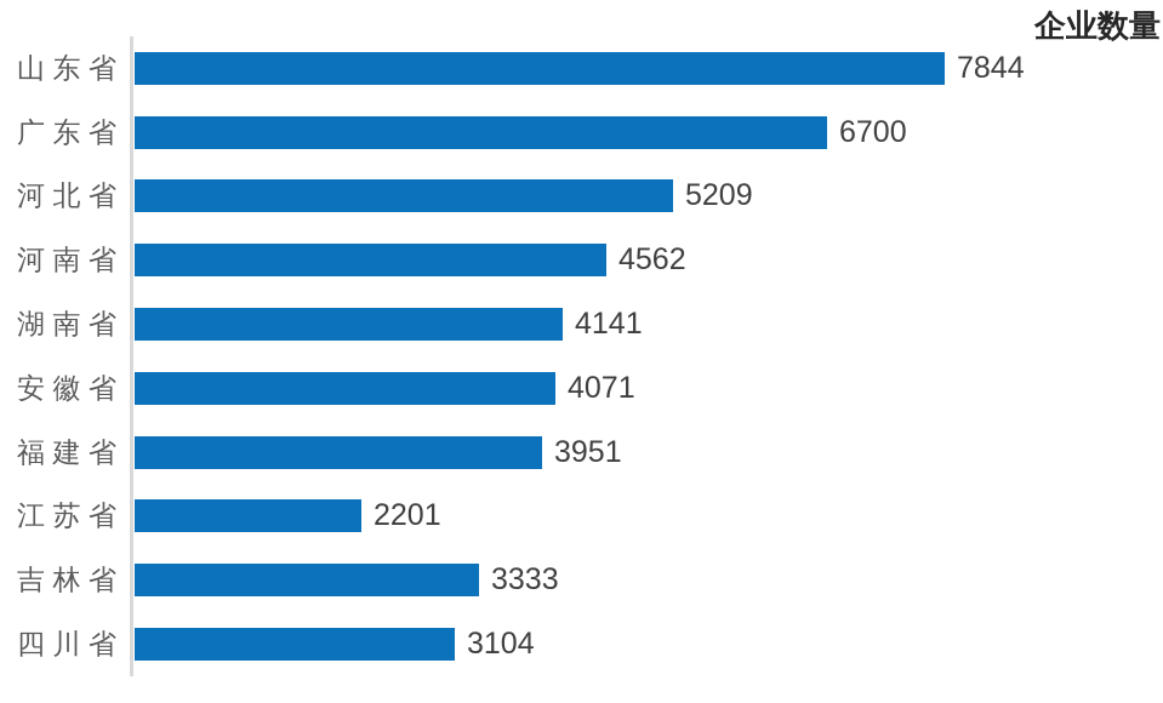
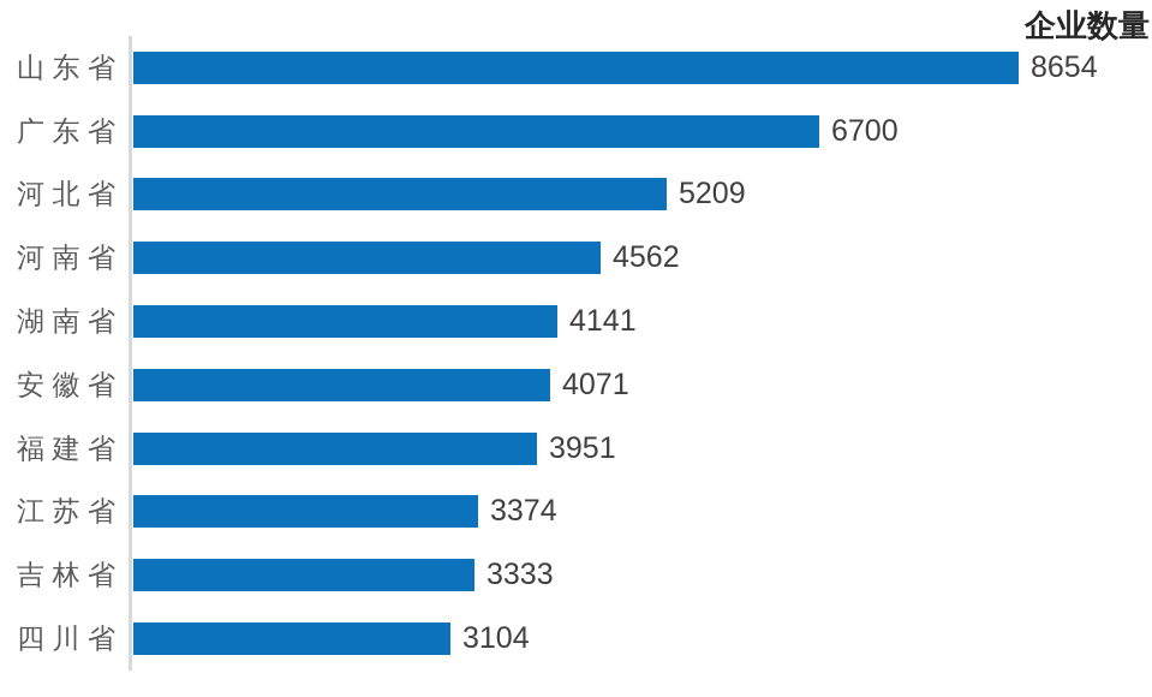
山东省: 7844 -> 8654
江苏省: 2201 -> 3374
